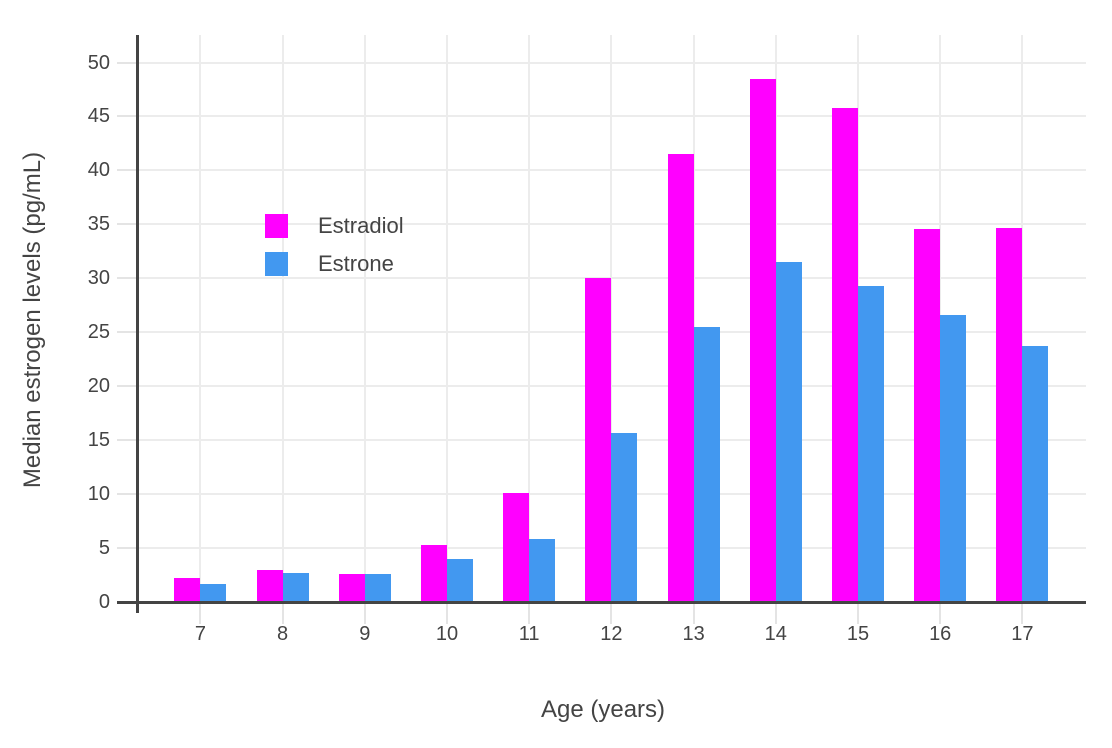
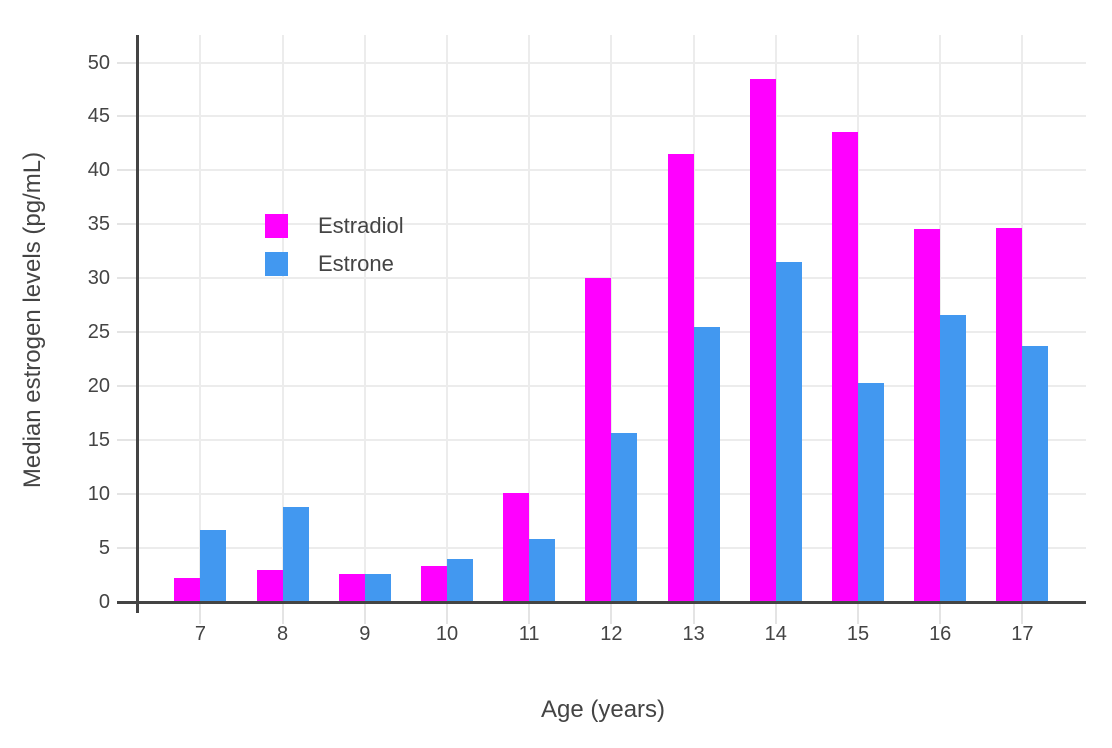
Estrone/7: 1.7 -> 6.7
Estrone/8: 2.7 -> 8.8
Estradiol/10: 5.3 -> 3.3
Estradiol/15: 45.8 -> 43.6
Estrone/15: 29.3 -> 20.3
